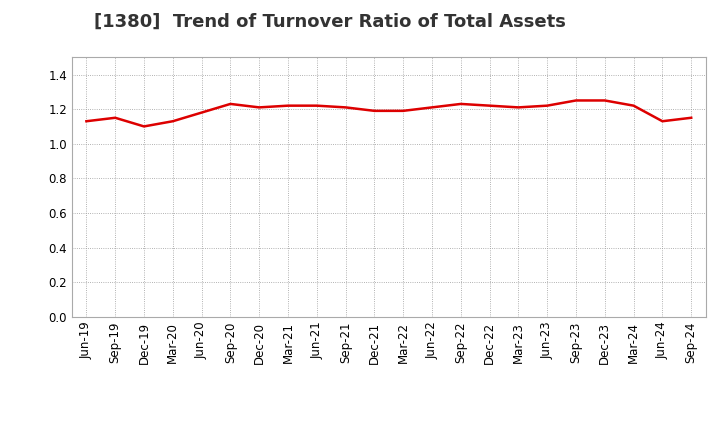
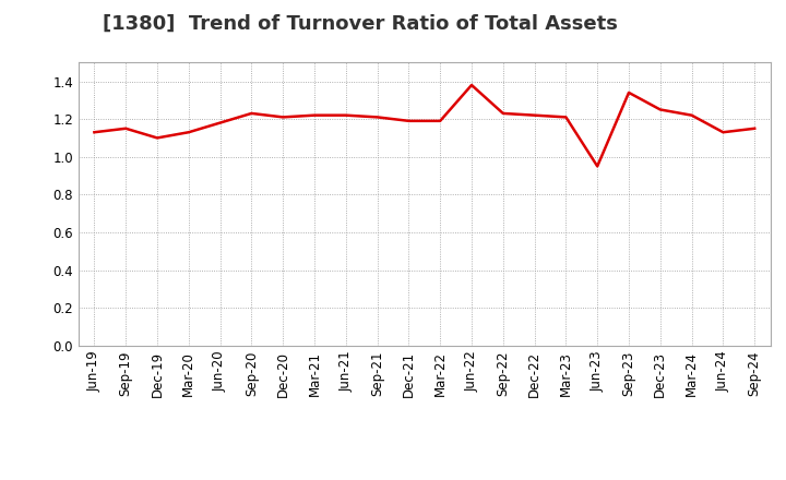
Jun-22: 1.21 -> 1.38
Jun-23: 1.22 -> 0.95
Sep-23: 1.25 -> 1.34
